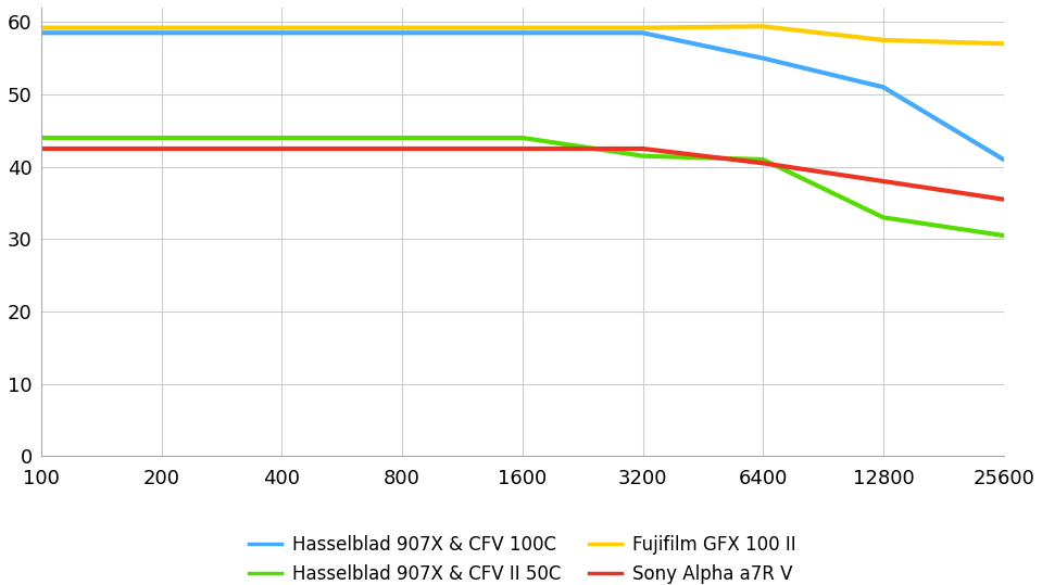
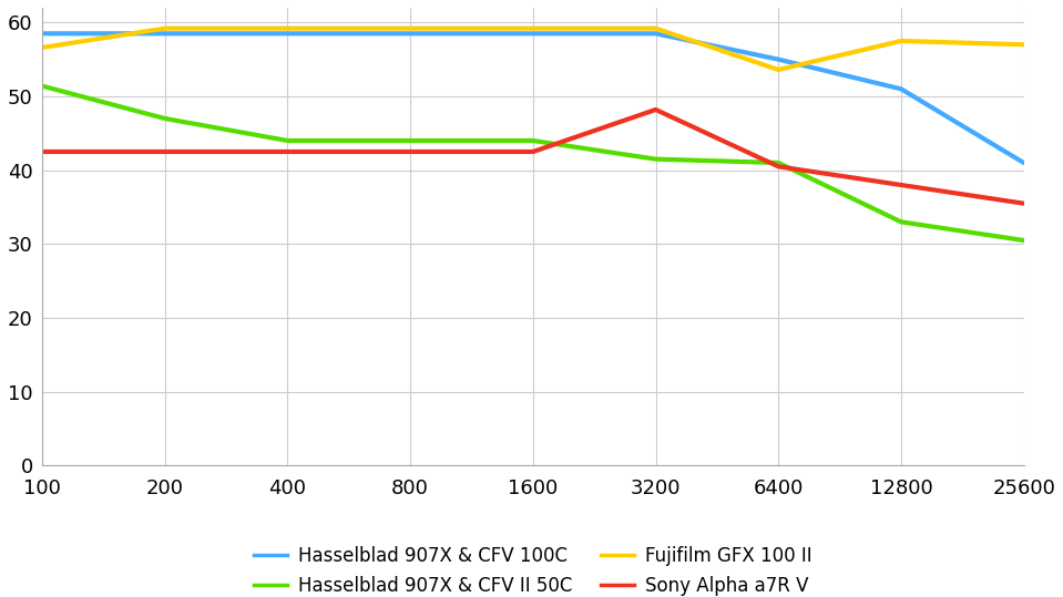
Hasselblad 907X & CFV II 50C/100: 44.0 -> 51.4
Fujifilm GFX 100 II/100: 59.2 -> 56.6
Hasselblad 907X & CFV II 50C/200: 44.0 -> 47.0
Sony Alpha a7R V/3200: 42.5 -> 48.2
Fujifilm GFX 100 II/6400: 59.4 -> 53.6
